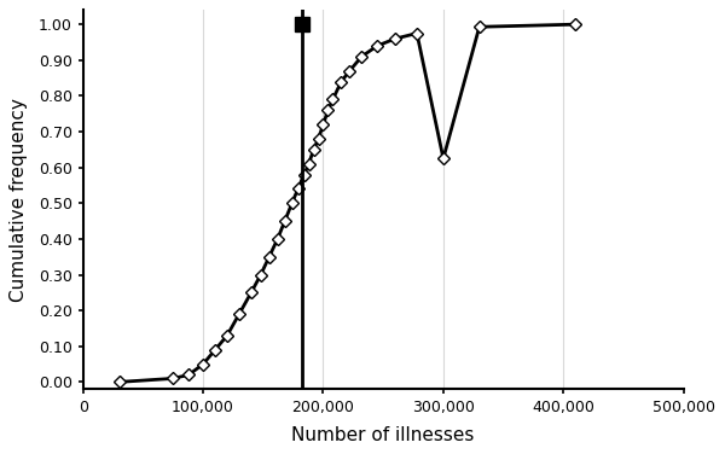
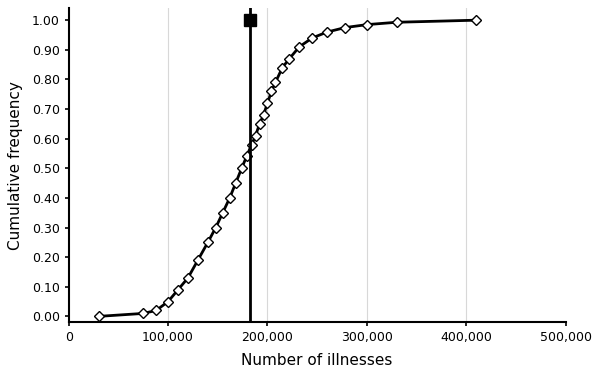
300,000: 0.625 -> 0.985
